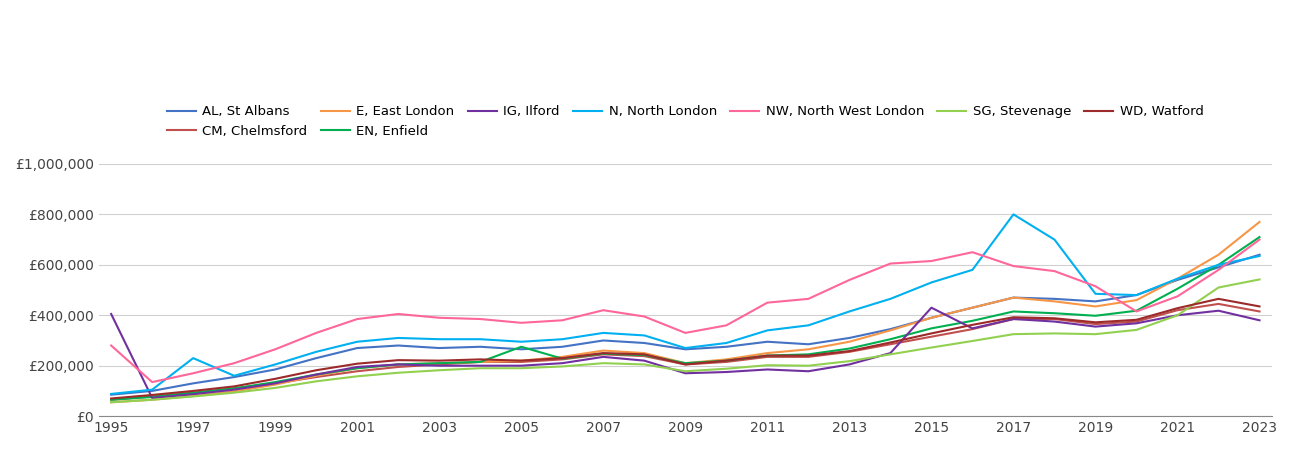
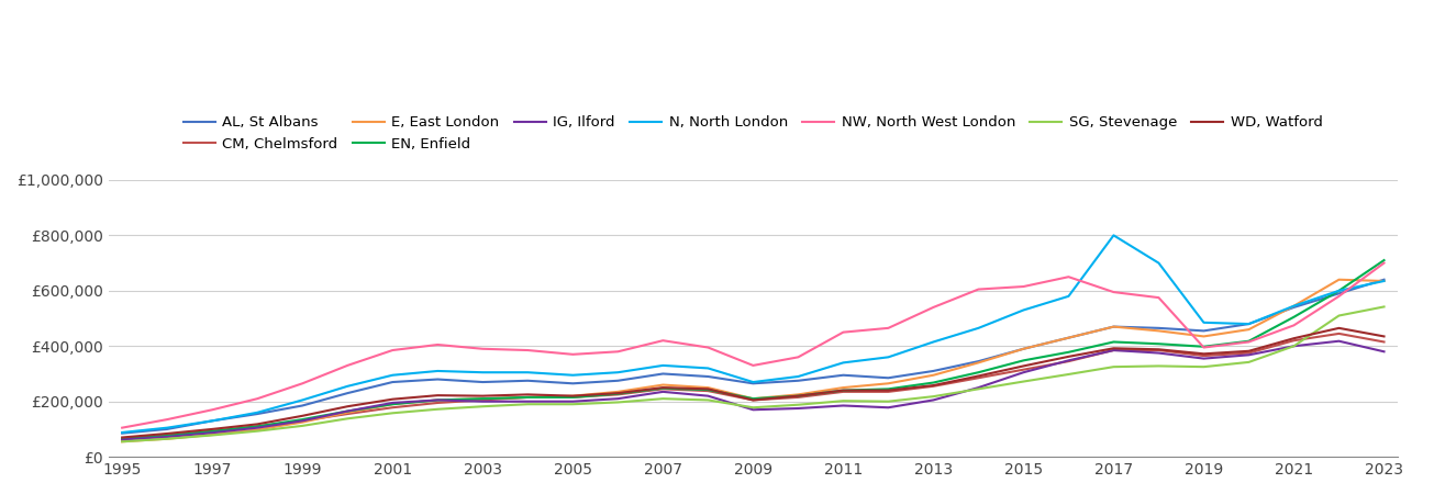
IG, Ilford/1995: £405,000 -> £62,000
NW, North West London/1995: £280,000 -> £105,000
N, North London/1997: £230,000 -> £130,000
EN, Enfield/2005: £275,000 -> £215,000
IG, Ilford/2015: £430,000 -> £305,000
NW, North West London/2019: £515,000 -> £395,000
E, East London/2023: £770,000 -> £635,000
